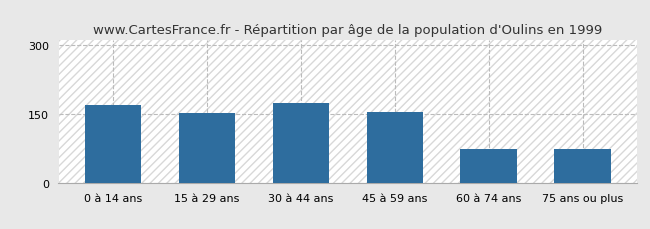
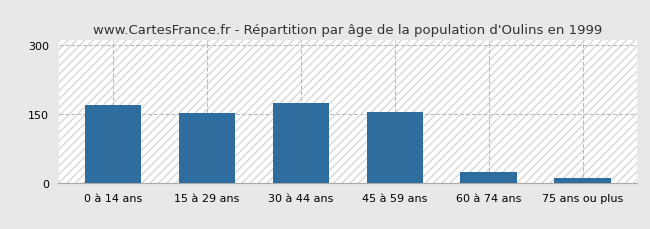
60 à 74 ans: 75 -> 25
75 ans ou plus: 75 -> 10
